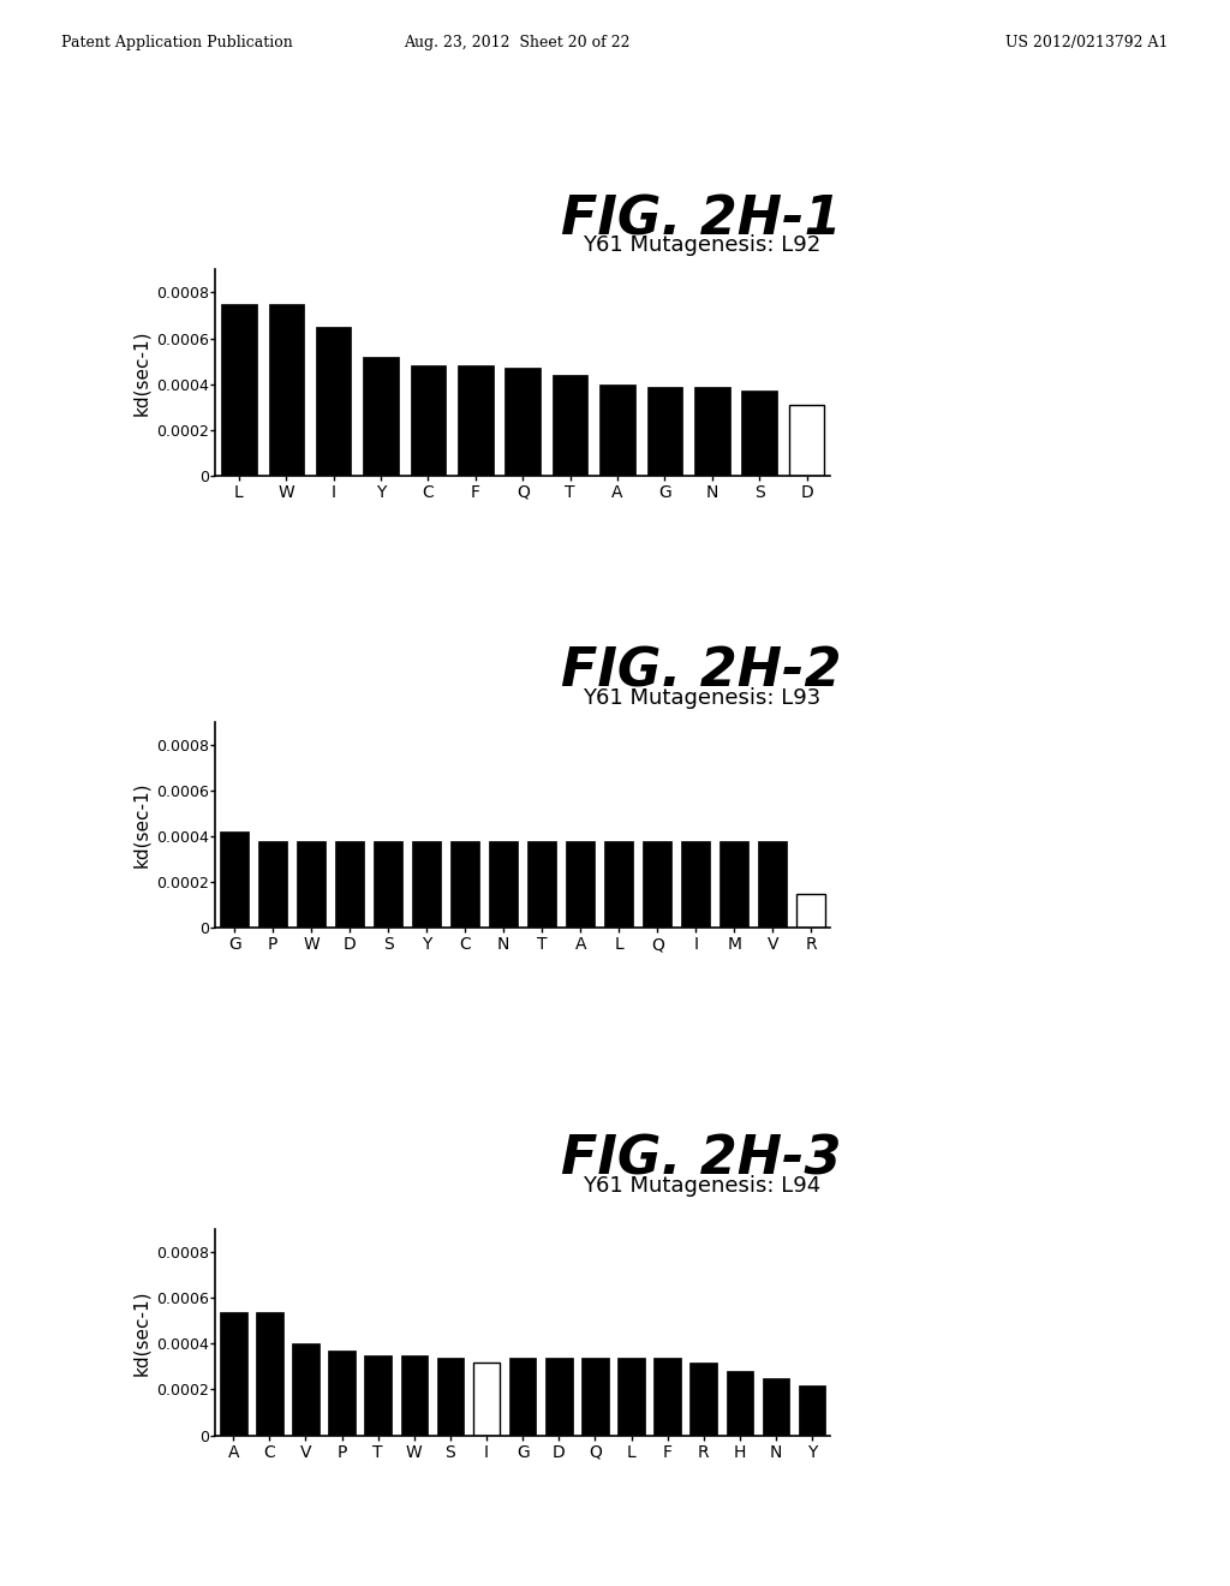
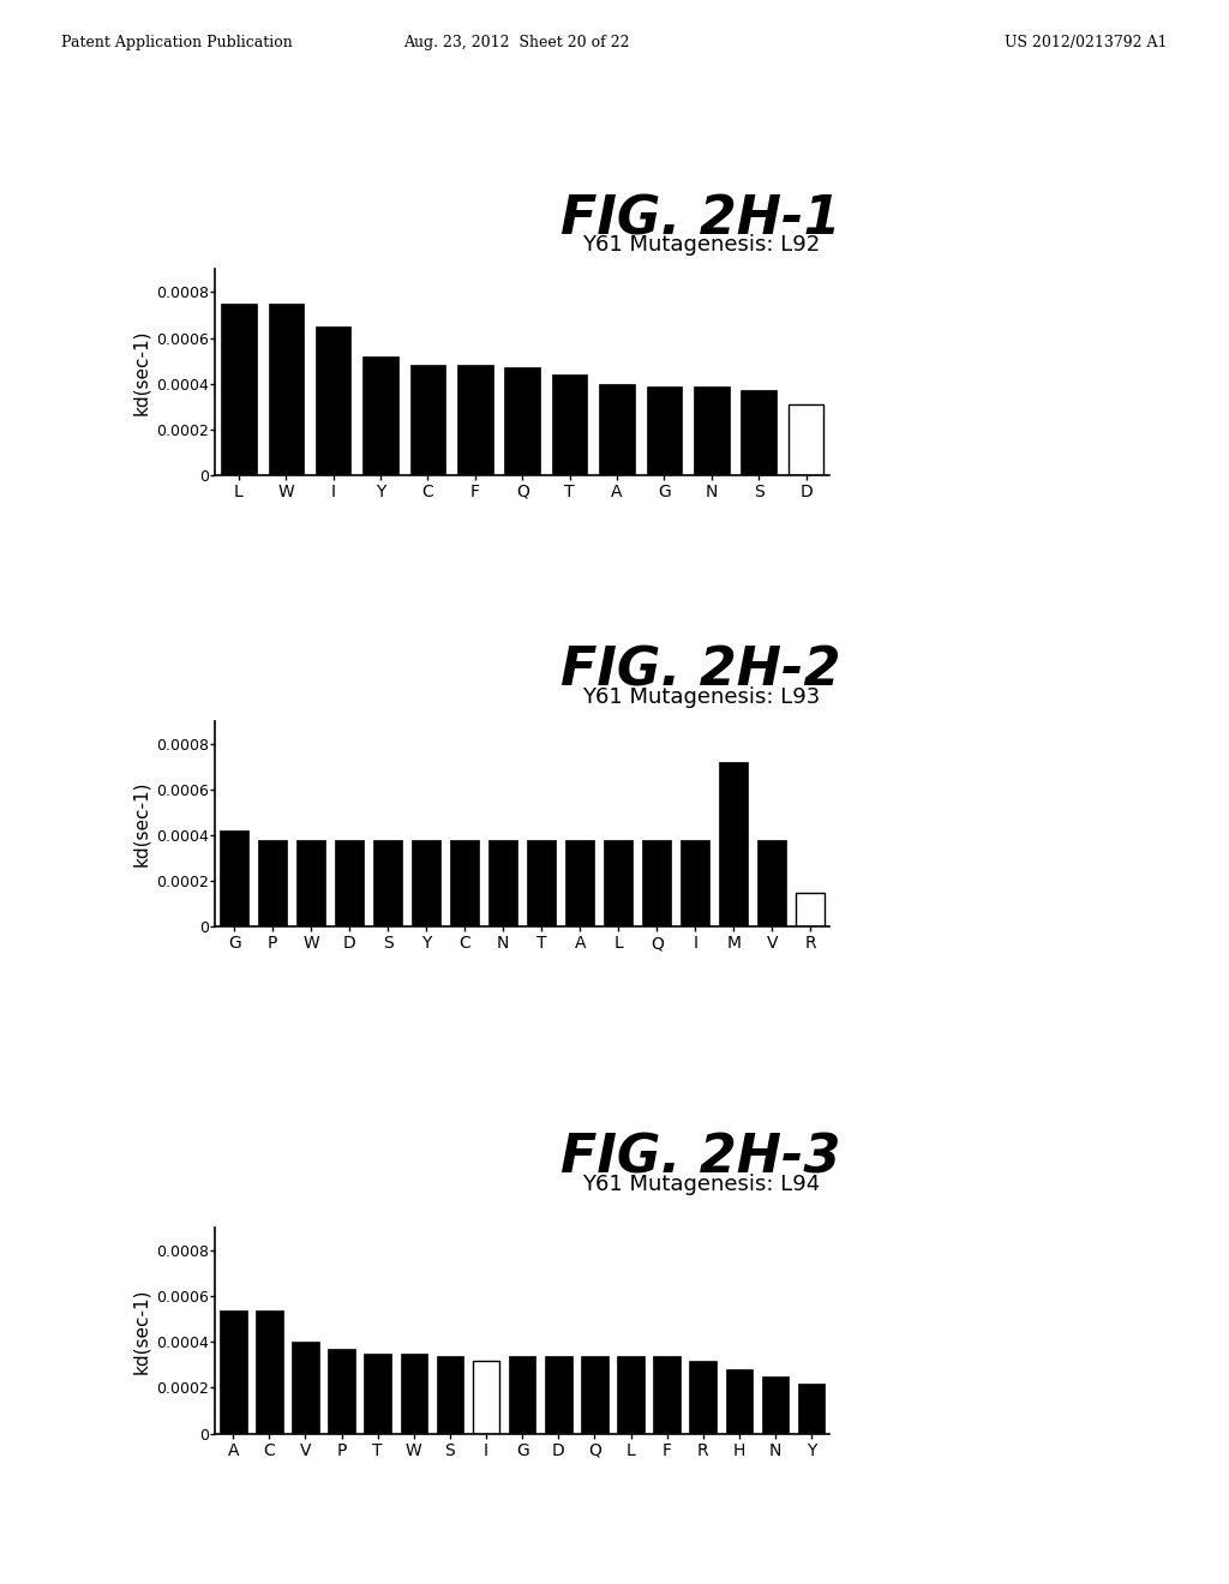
M: 0.00038 -> 0.00072
